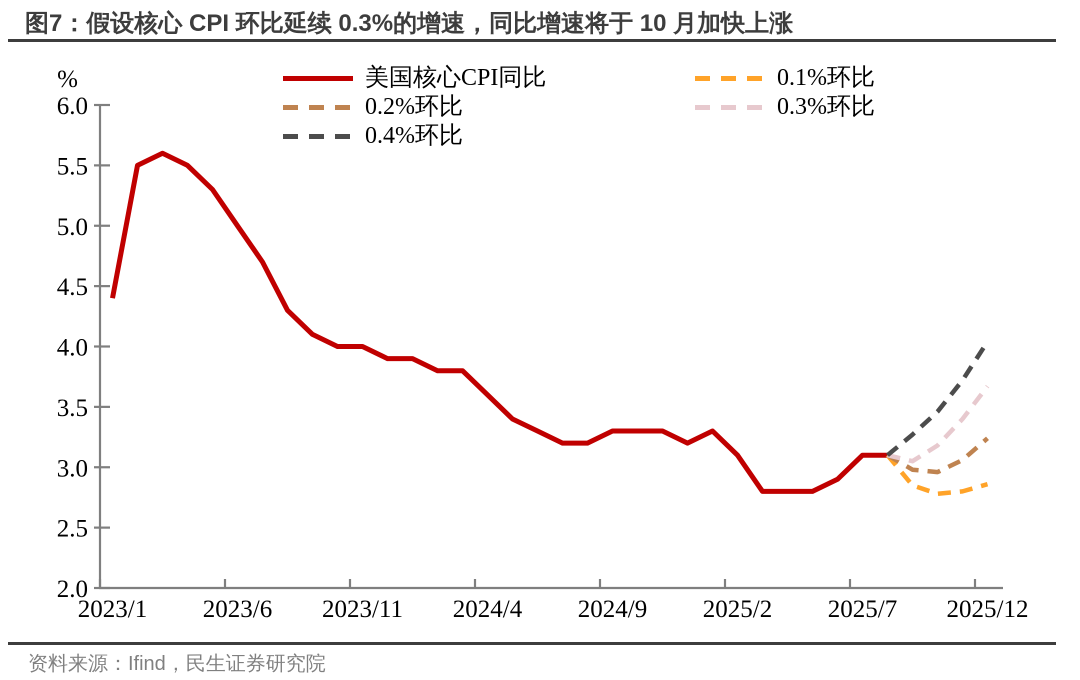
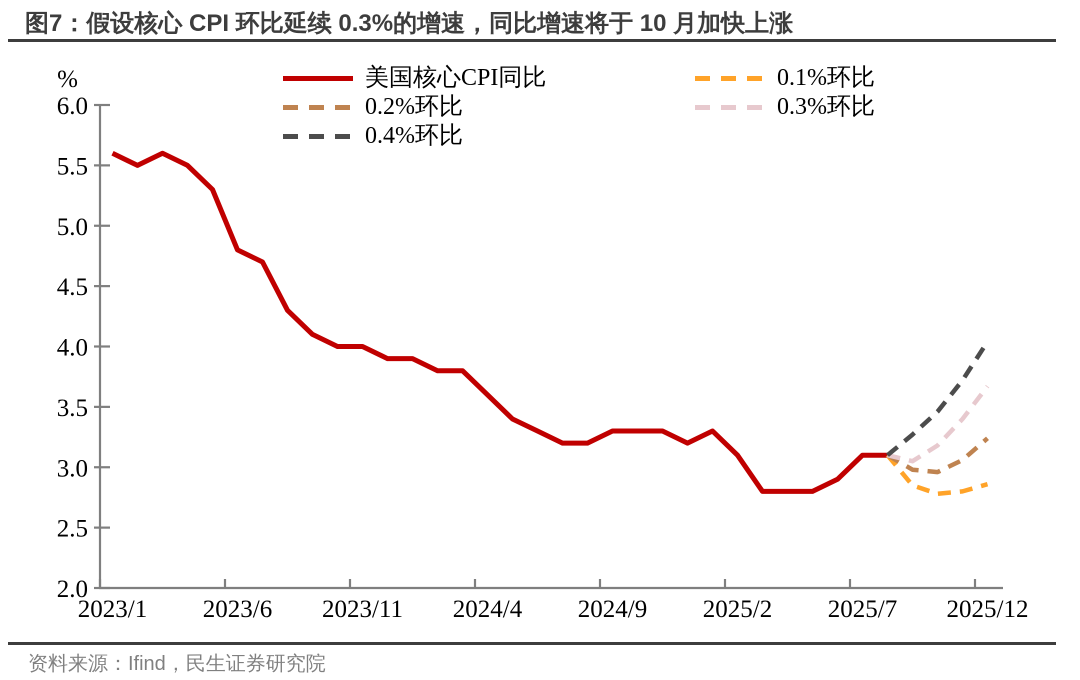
美国核心CPI同比/2023/1: 4.4 -> 5.6
美国核心CPI同比/2023/6: 5.0 -> 4.8
